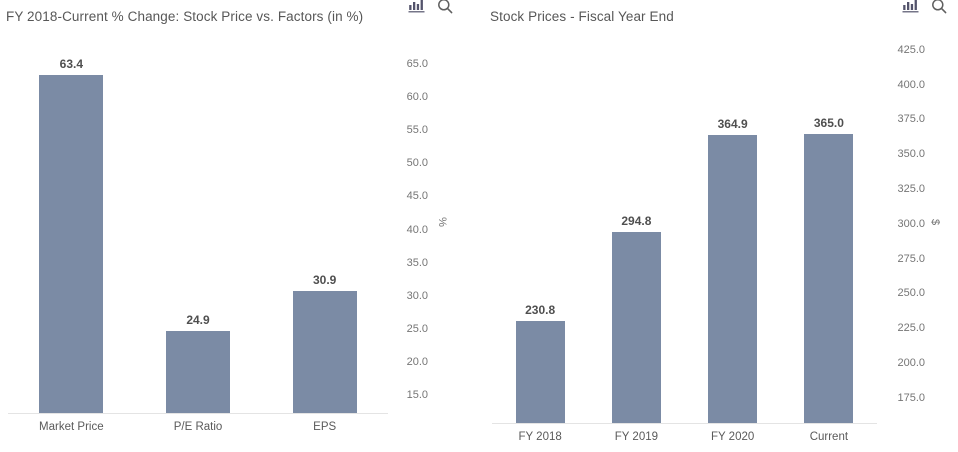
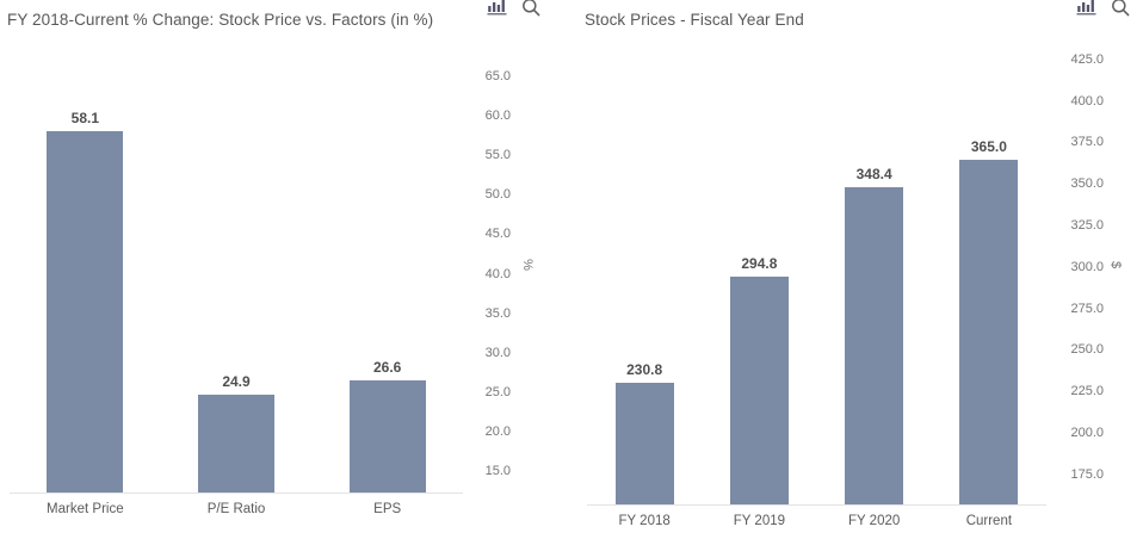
FY 2018-Current % Change: Stock Price vs. Factors (in %)/Market Price: 63.4 -> 58.1
FY 2018-Current % Change: Stock Price vs. Factors (in %)/EPS: 30.9 -> 26.6
Stock Prices - Fiscal Year End/FY 2020: 364.9 -> 348.4
